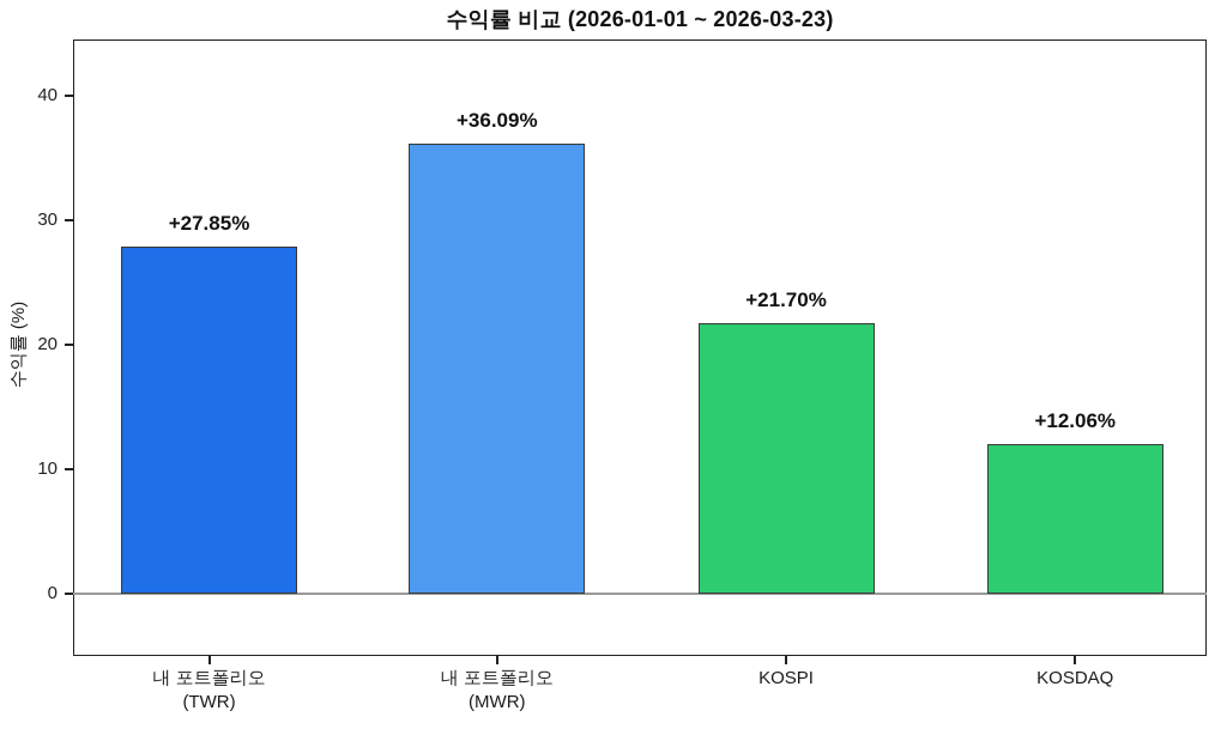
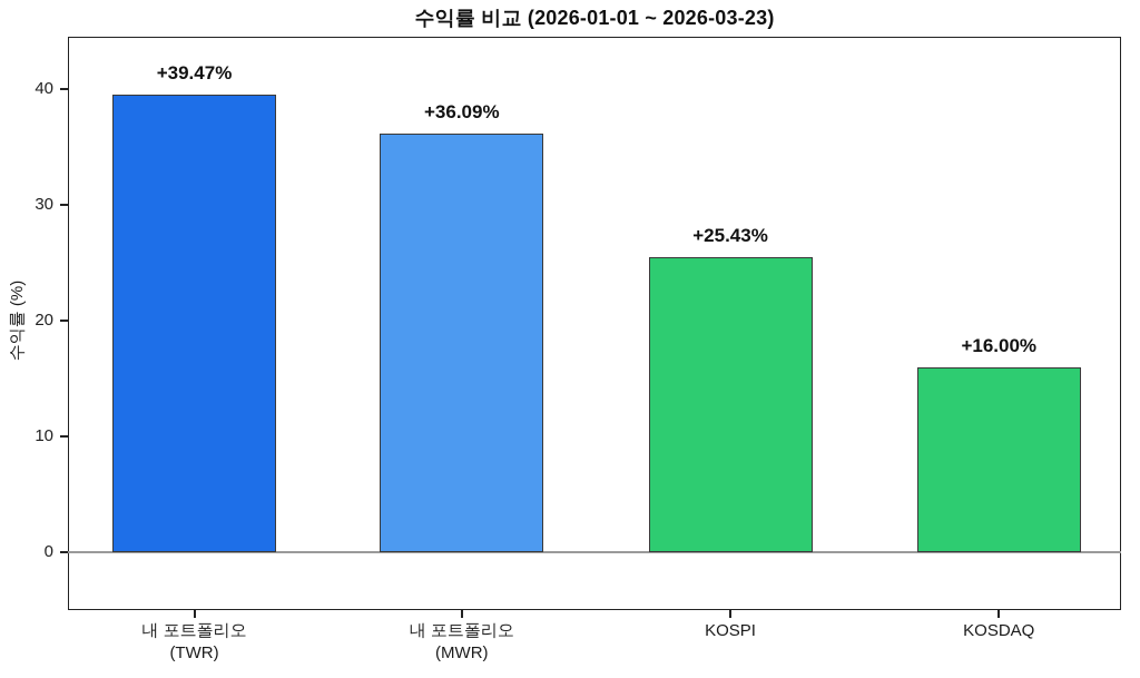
내 포트폴리오 (TWR): +27.85% -> +39.47%
KOSPI: +21.70% -> +25.43%
KOSDAQ: +12.06% -> +16.00%
